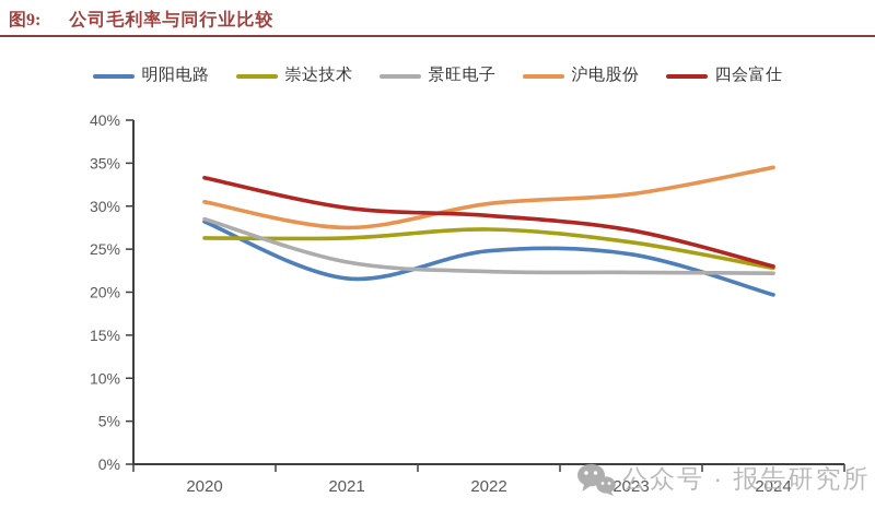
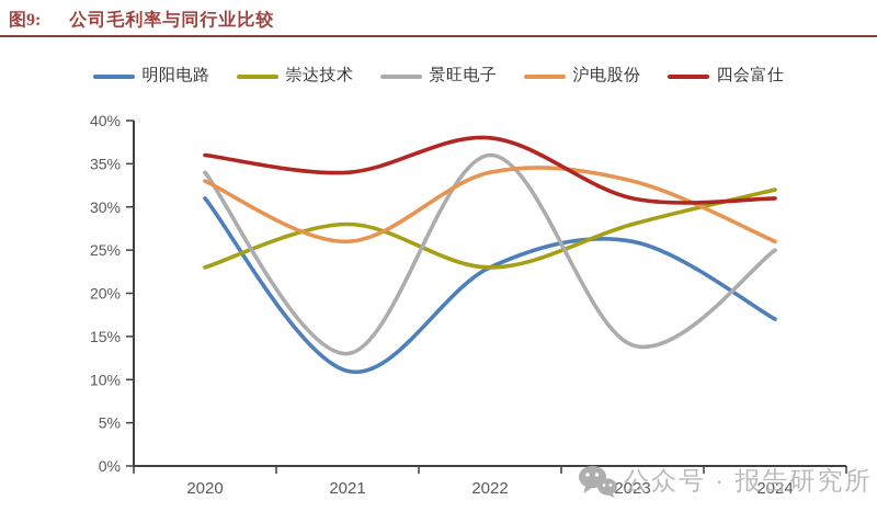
明阳电路/2020: 28% -> 31%
崇达技术/2020: 26% -> 23%
景旺电子/2020: 28% -> 34%
沪电股份/2020: 30% -> 33%
四会富仕/2020: 33% -> 36%
明阳电路/2021: 22% -> 11%
崇达技术/2021: 26% -> 28%
景旺电子/2021: 24% -> 13%
沪电股份/2021: 28% -> 26%
四会富仕/2021: 30% -> 34%
明阳电路/2022: 25% -> 23%
崇达技术/2022: 27% -> 23%
景旺电子/2022: 22% -> 36%
沪电股份/2022: 30% -> 34%
四会富仕/2022: 29% -> 38%
明阳电路/2023: 24% -> 26%
崇达技术/2023: 26% -> 28%
景旺电子/2023: 22% -> 14%
沪电股份/2023: 31% -> 33%
四会富仕/2023: 27% -> 31%
明阳电路/2024: 20% -> 17%
崇达技术/2024: 23% -> 32%
景旺电子/2024: 22% -> 25%
沪电股份/2024: 34% -> 26%
四会富仕/2024: 23% -> 31%
